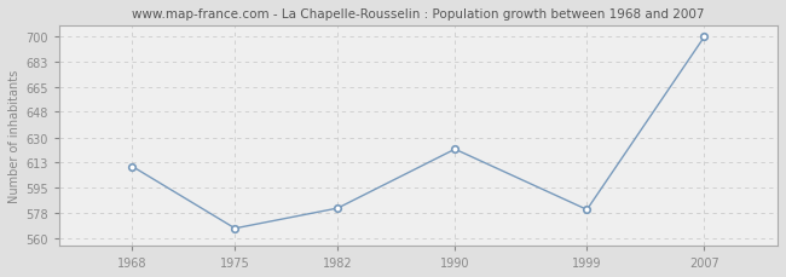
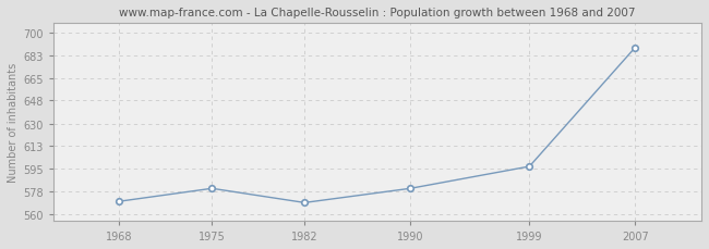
1968: 610 -> 570
1975: 567 -> 580
1982: 581 -> 569
1990: 622 -> 580
1999: 580 -> 597
2007: 700 -> 689
